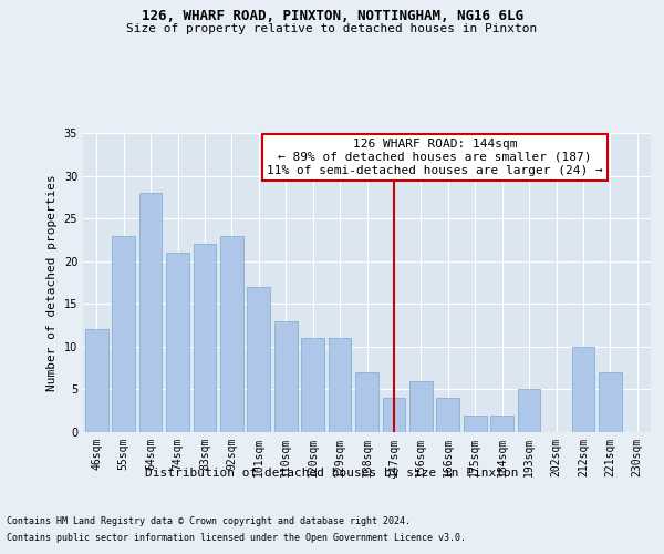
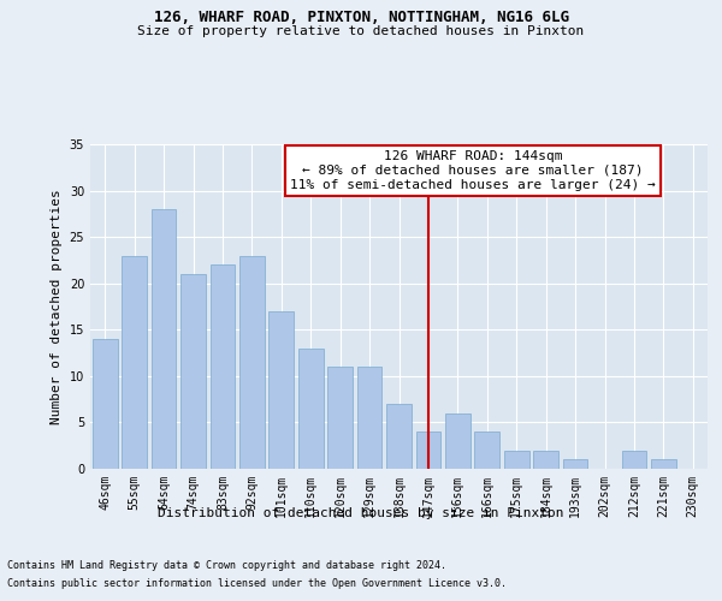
46sqm: 12 -> 14
193sqm: 5 -> 1
212sqm: 10 -> 2
221sqm: 7 -> 1
